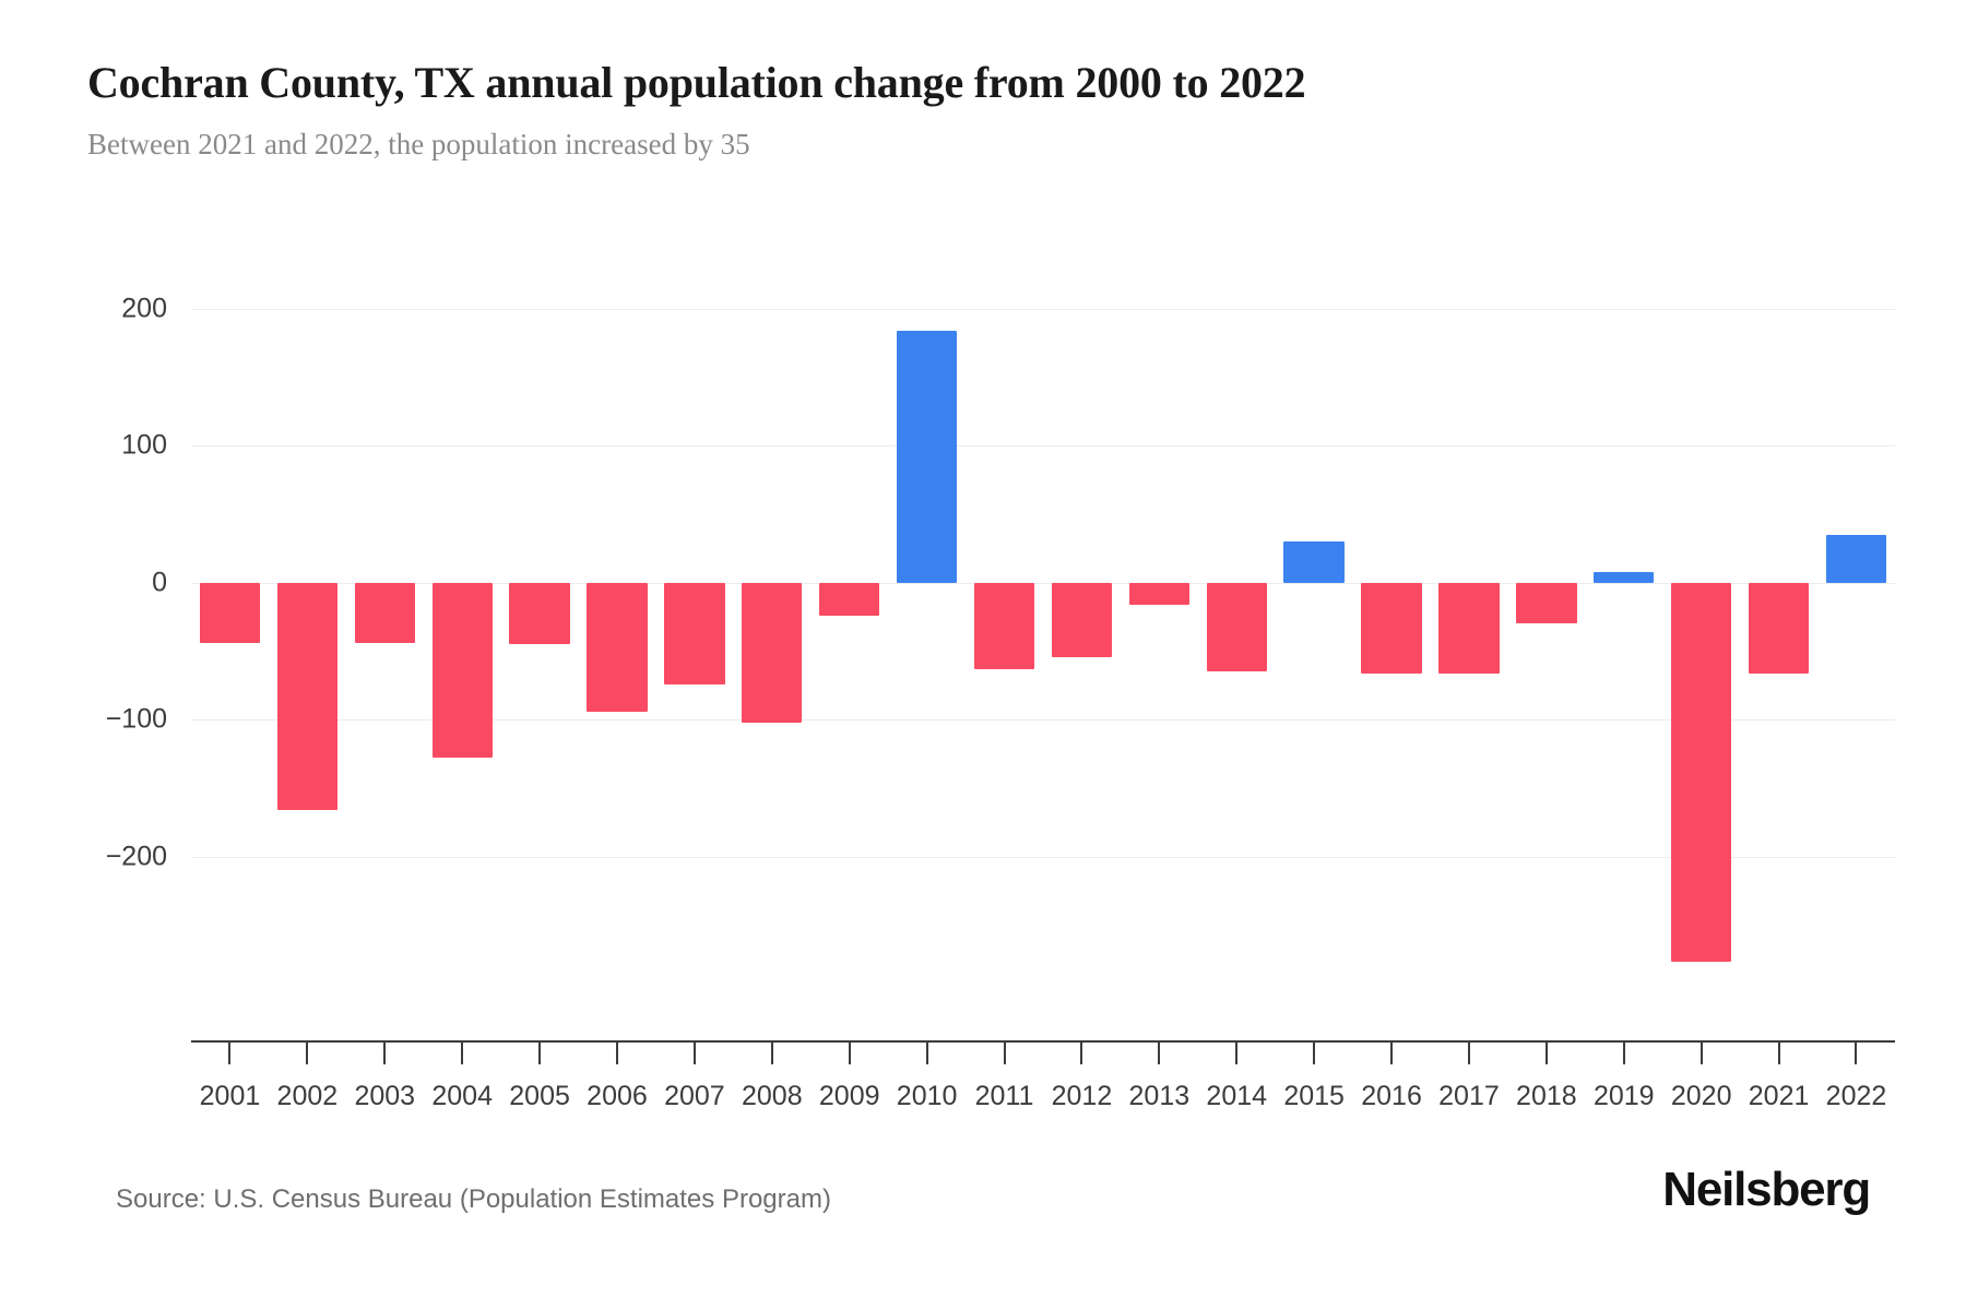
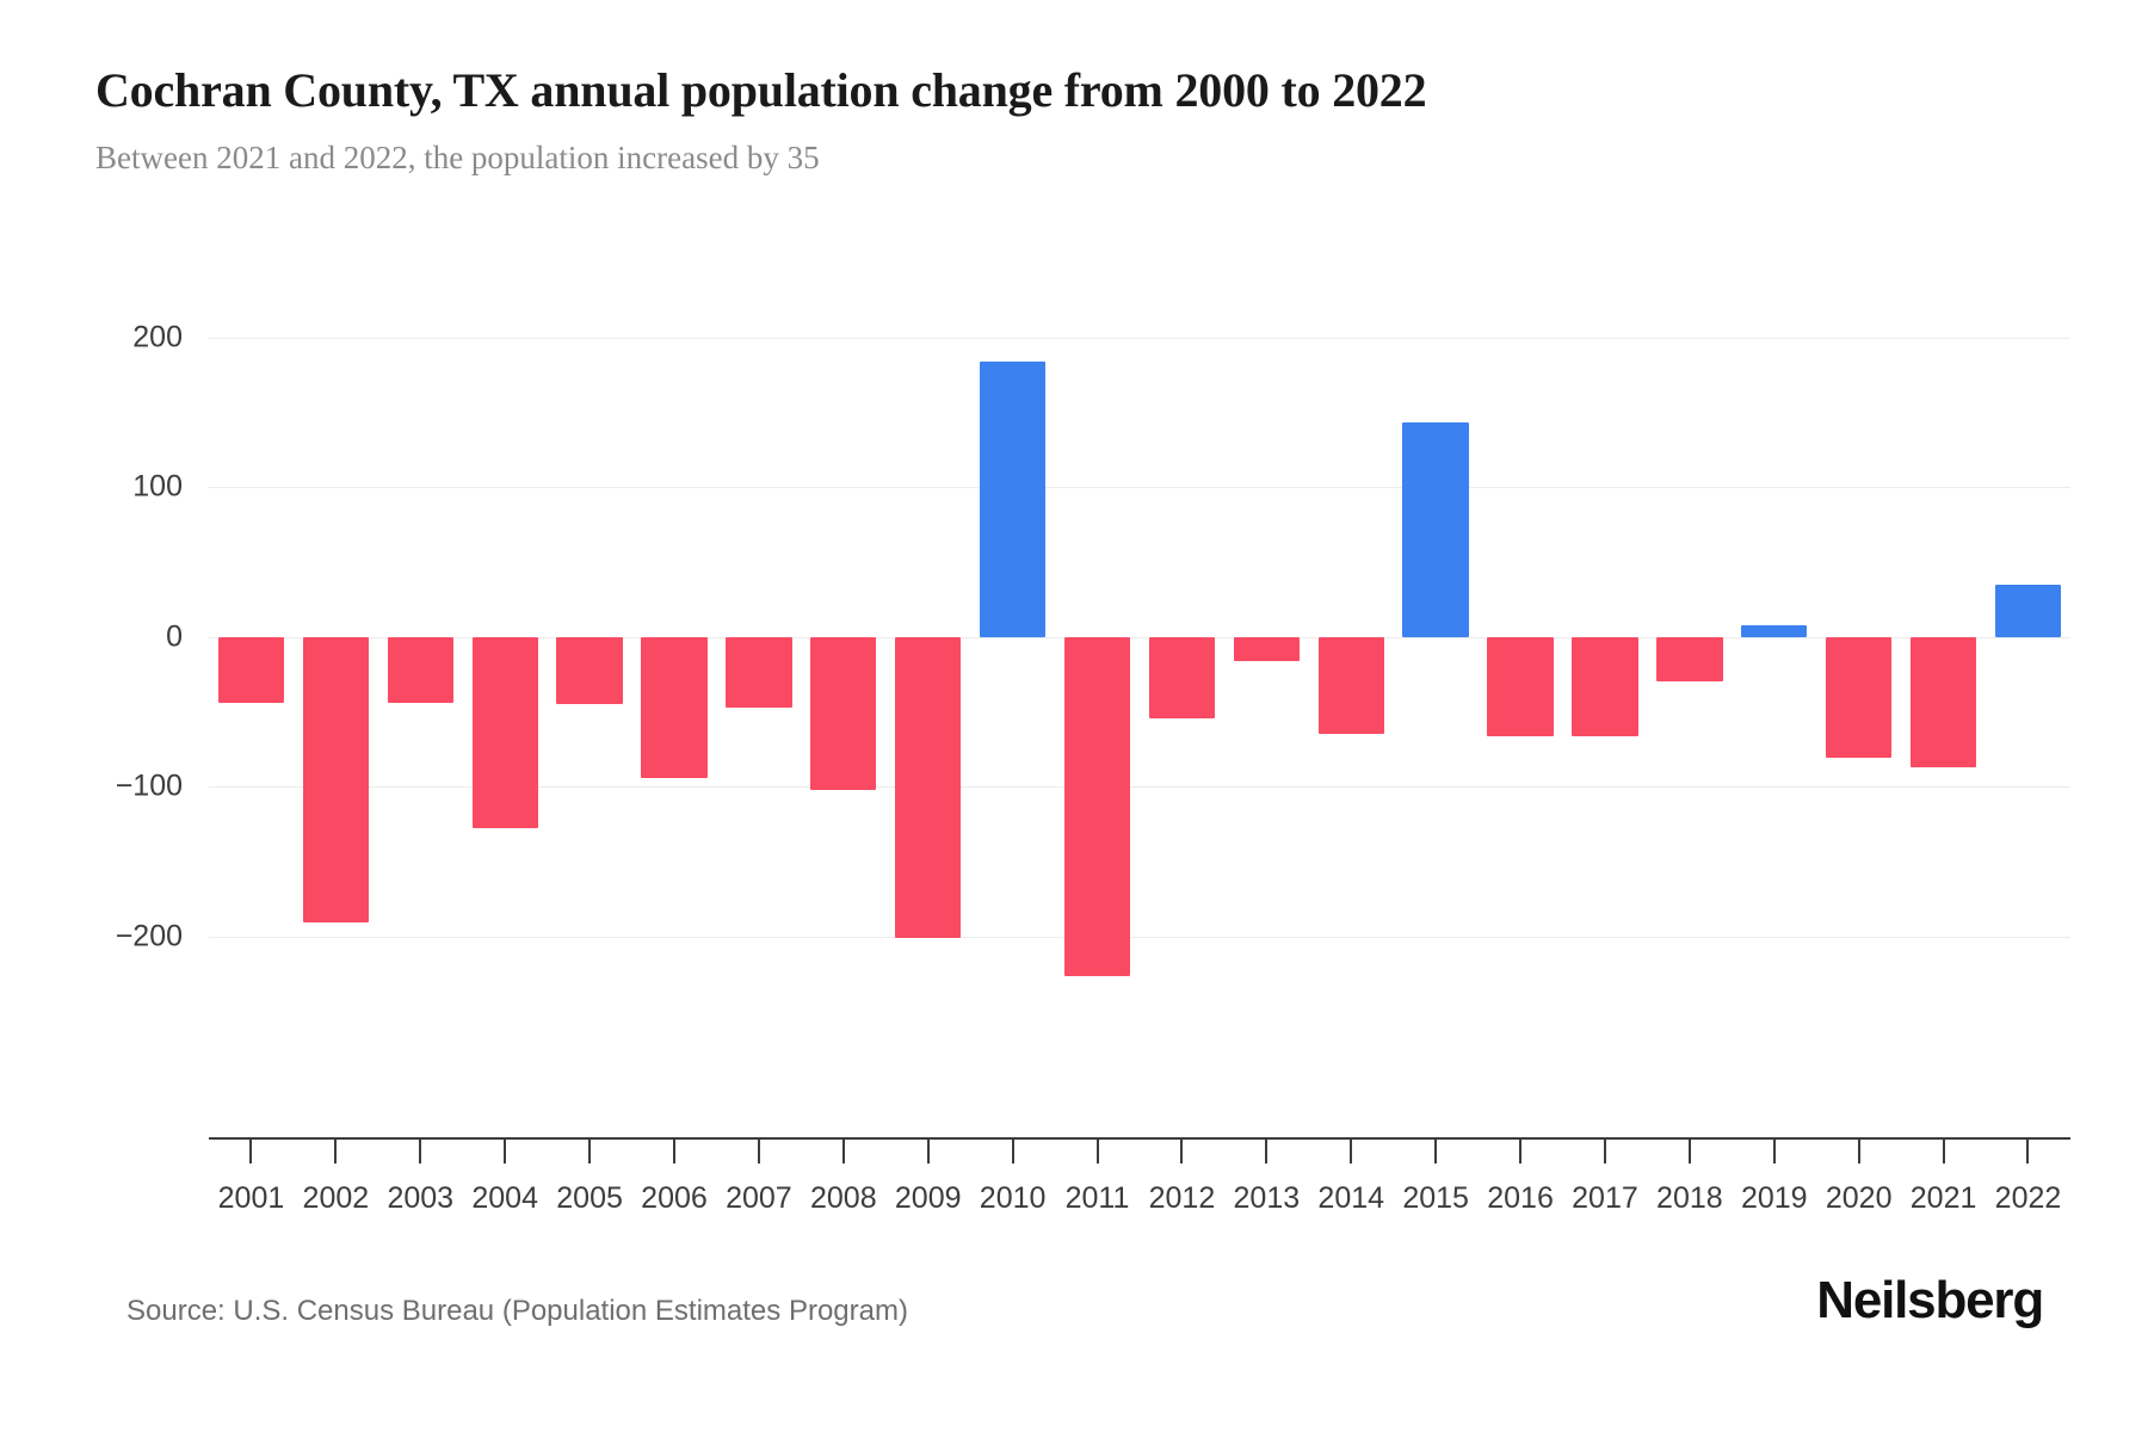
2002: -166 -> -191
2007: -74 -> -47
2009: -24 -> -201
2011: -63 -> -227
2015: 30 -> 143
2020: -277 -> -81
2021: -66 -> -87
